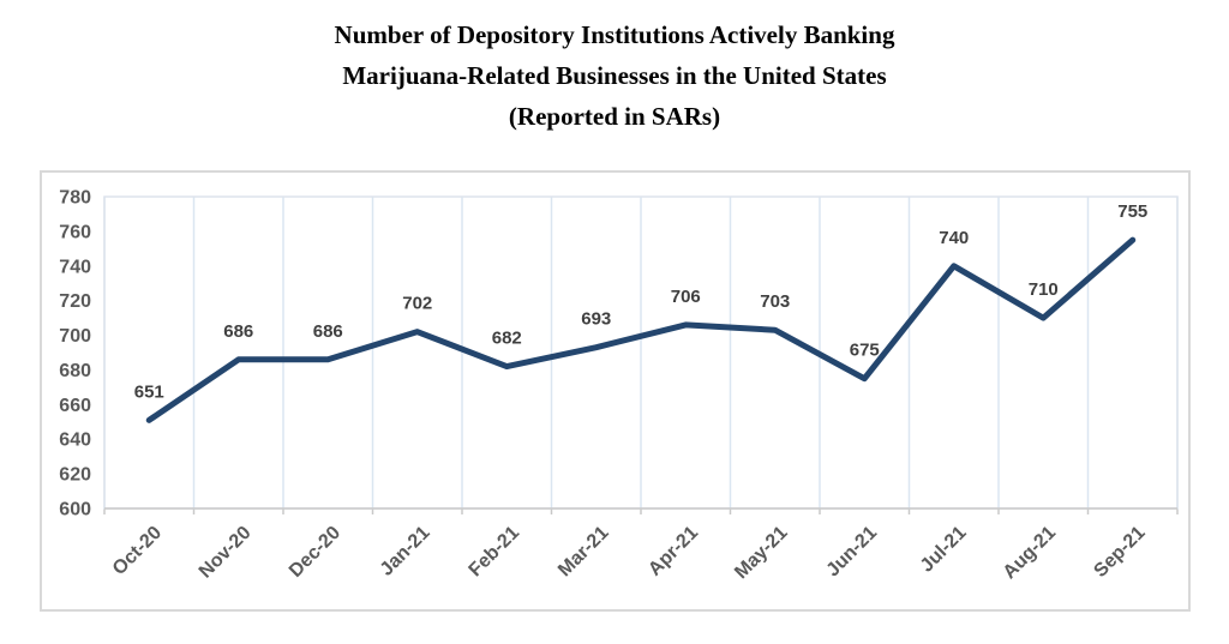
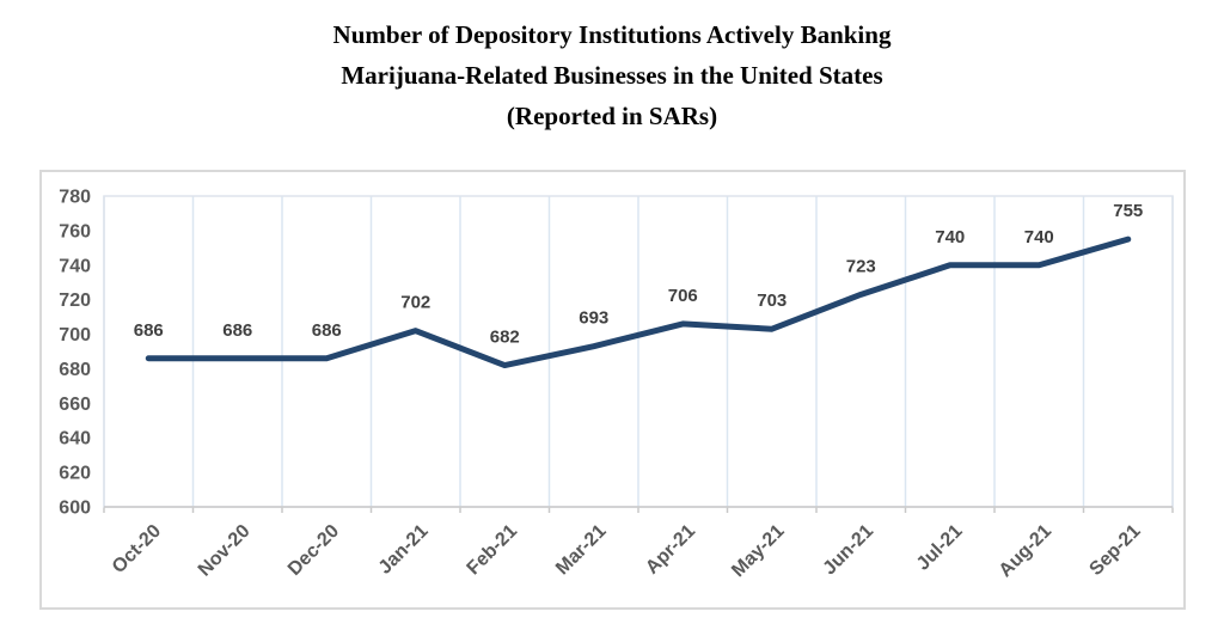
Oct-20: 651 -> 686
Jun-21: 675 -> 723
Aug-21: 710 -> 740
